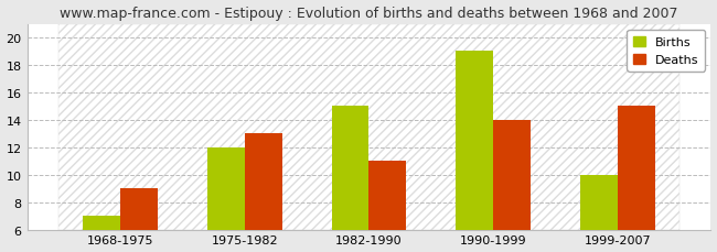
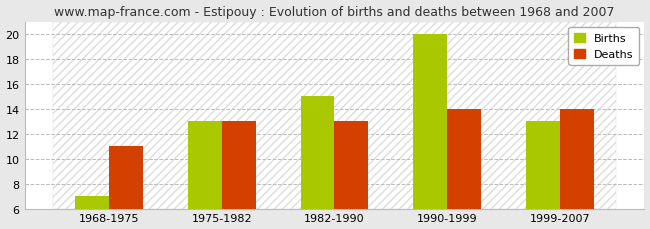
Deaths/1968-1975: 9 -> 11
Births/1975-1982: 12 -> 13
Deaths/1982-1990: 11 -> 13
Births/1990-1999: 19 -> 20
Births/1999-2007: 10 -> 13
Deaths/1999-2007: 15 -> 14
